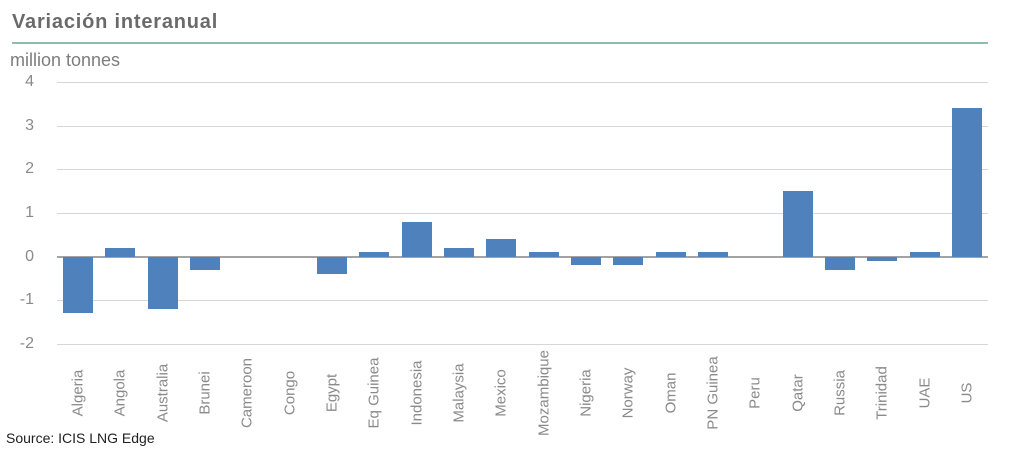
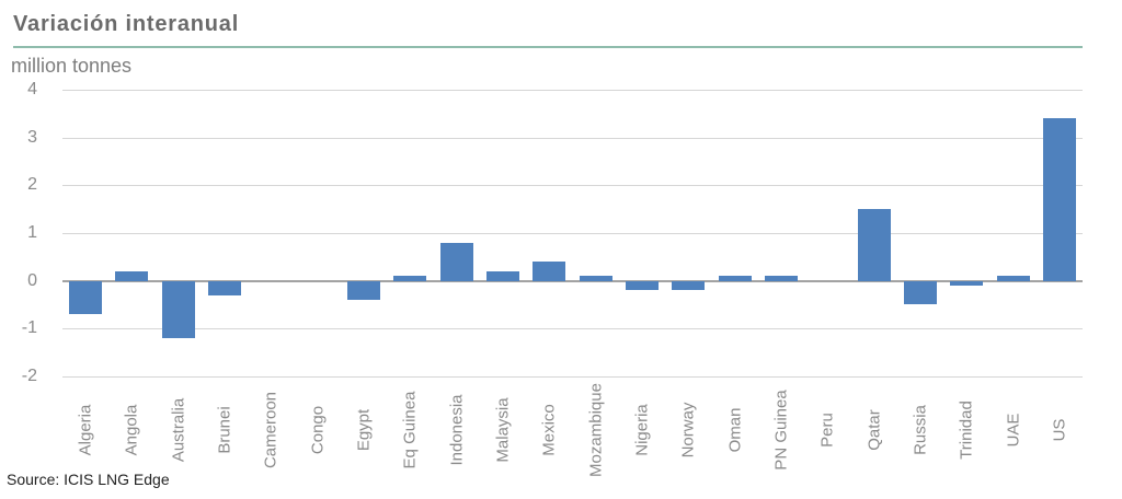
Algeria: -1.3 -> -0.7
Russia: -0.3 -> -0.5
